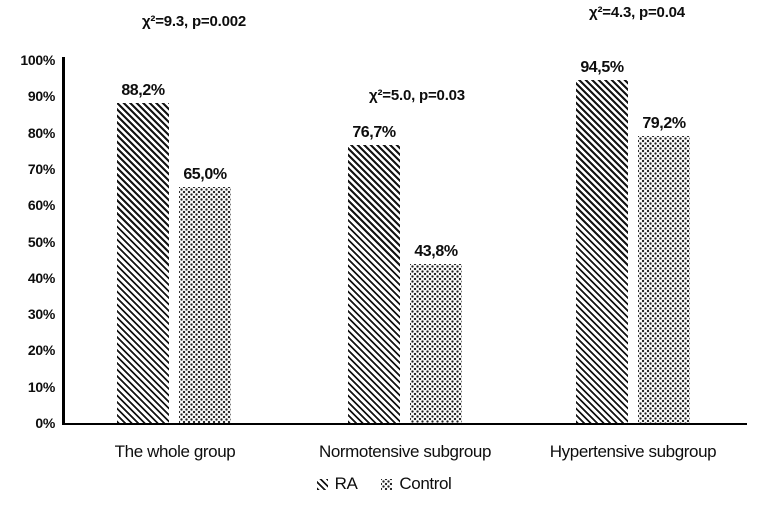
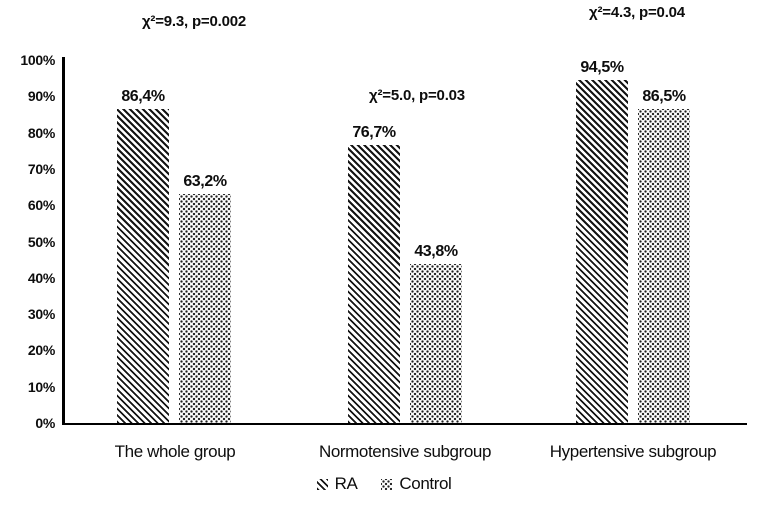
RA/The whole group: 88,2% -> 86,4%
Control/The whole group: 65,0% -> 63,2%
Control/Hypertensive subgroup: 79,2% -> 86,5%
